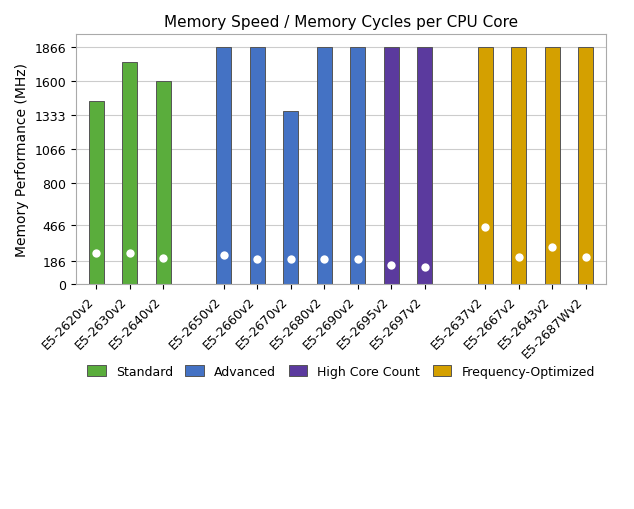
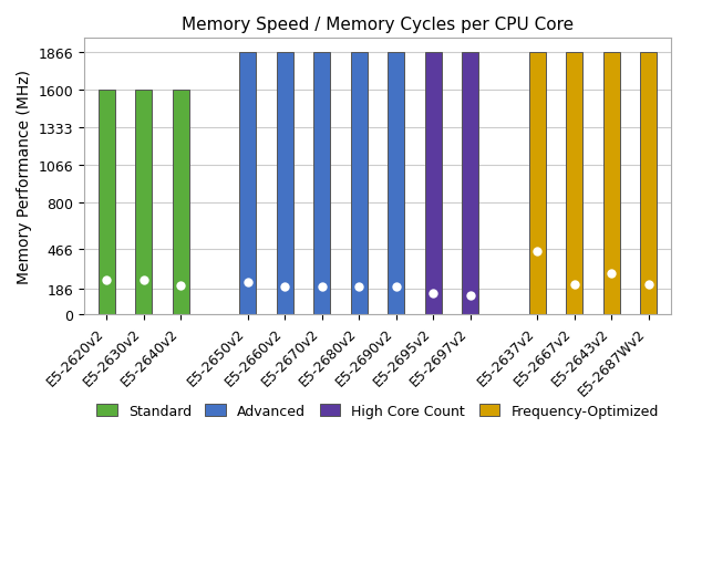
E5-2620v2: 1440 -> 1600
E5-2630v2: 1750 -> 1600
E5-2670v2: 1360 -> 1870
